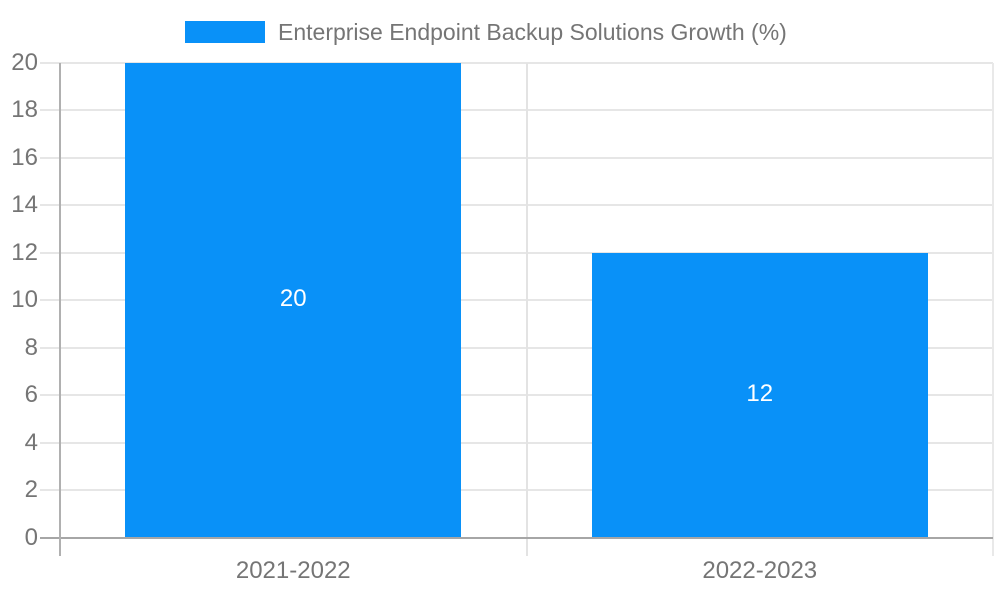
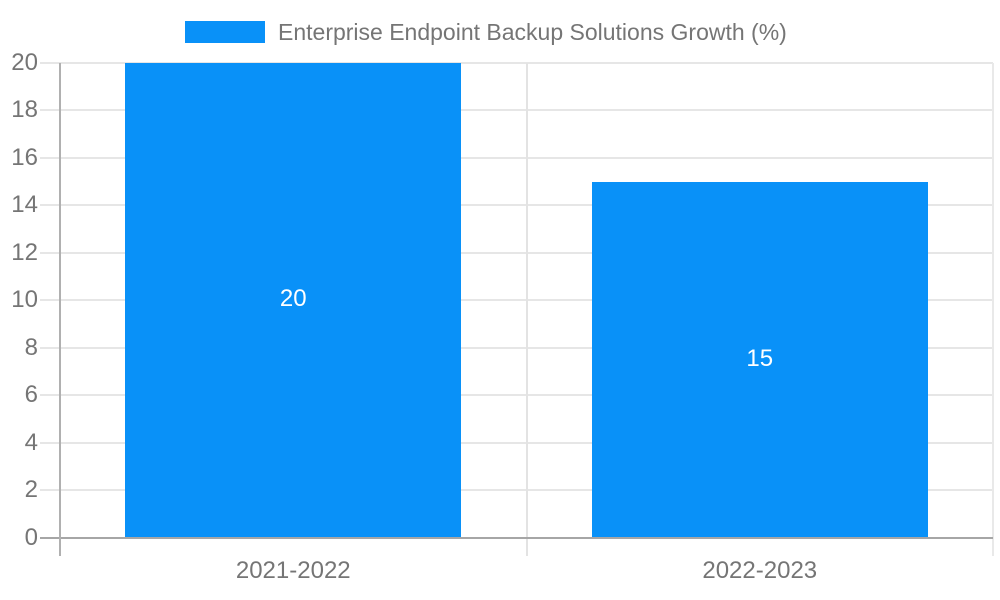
2022-2023: 12 -> 15
